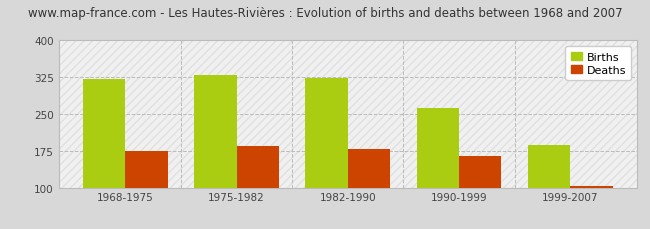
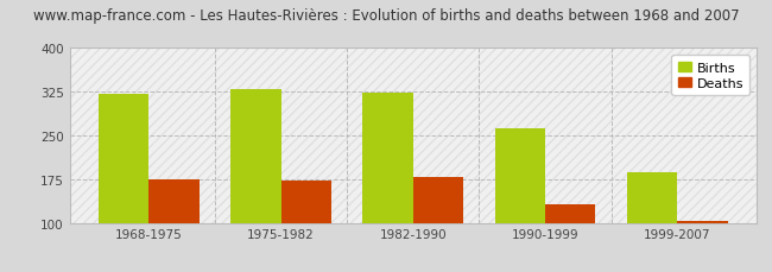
Deaths/1975-1982: 185 -> 172
Deaths/1990-1999: 165 -> 131
